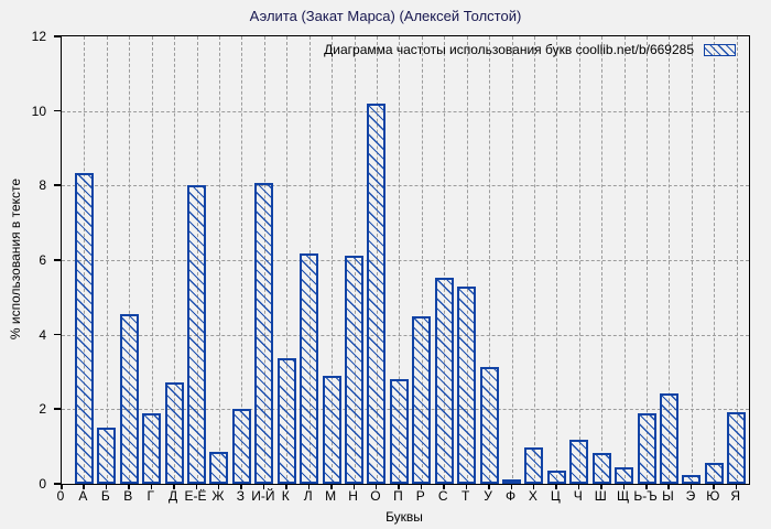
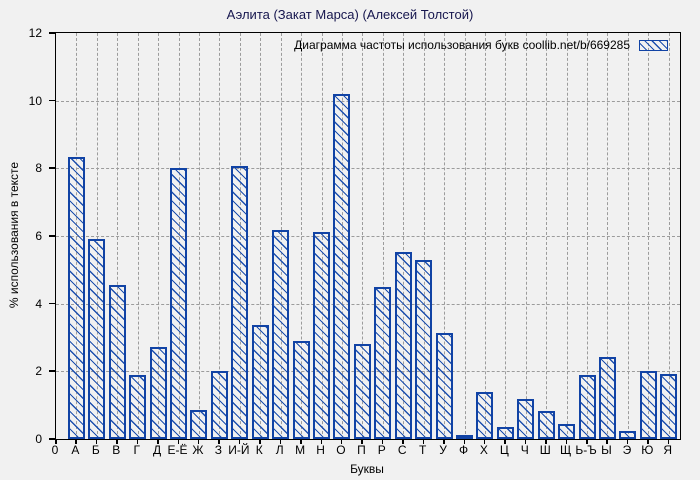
Б: 1.5 -> 5.9
Х: 1.0 -> 1.4
Ю: 0.6 -> 2.0
